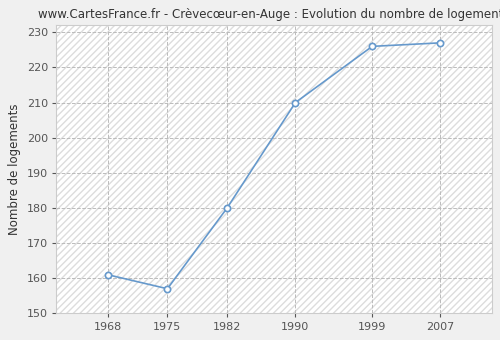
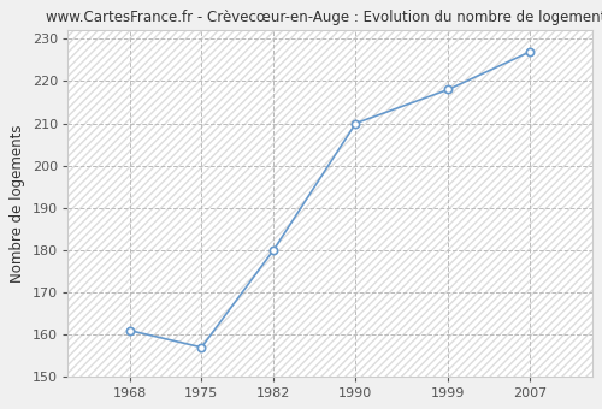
1999: 226 -> 218
